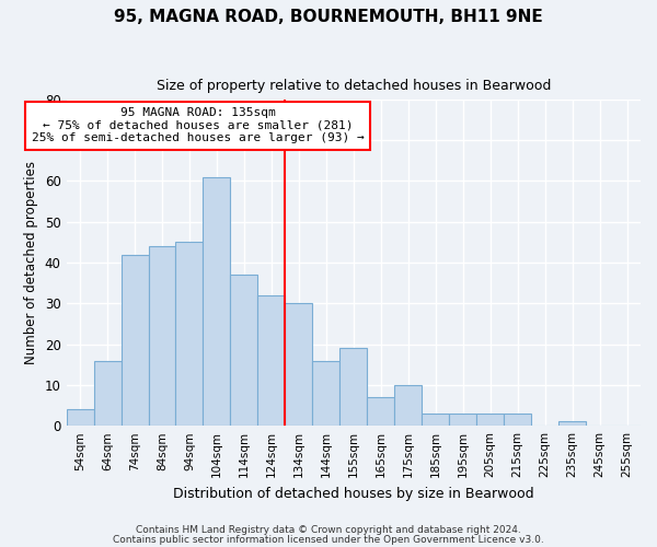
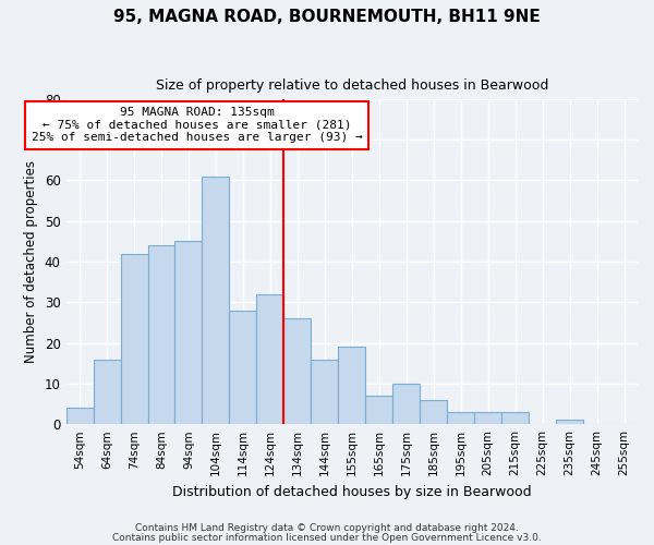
114sqm: 37 -> 28
134sqm: 30 -> 26
185sqm: 3 -> 6
